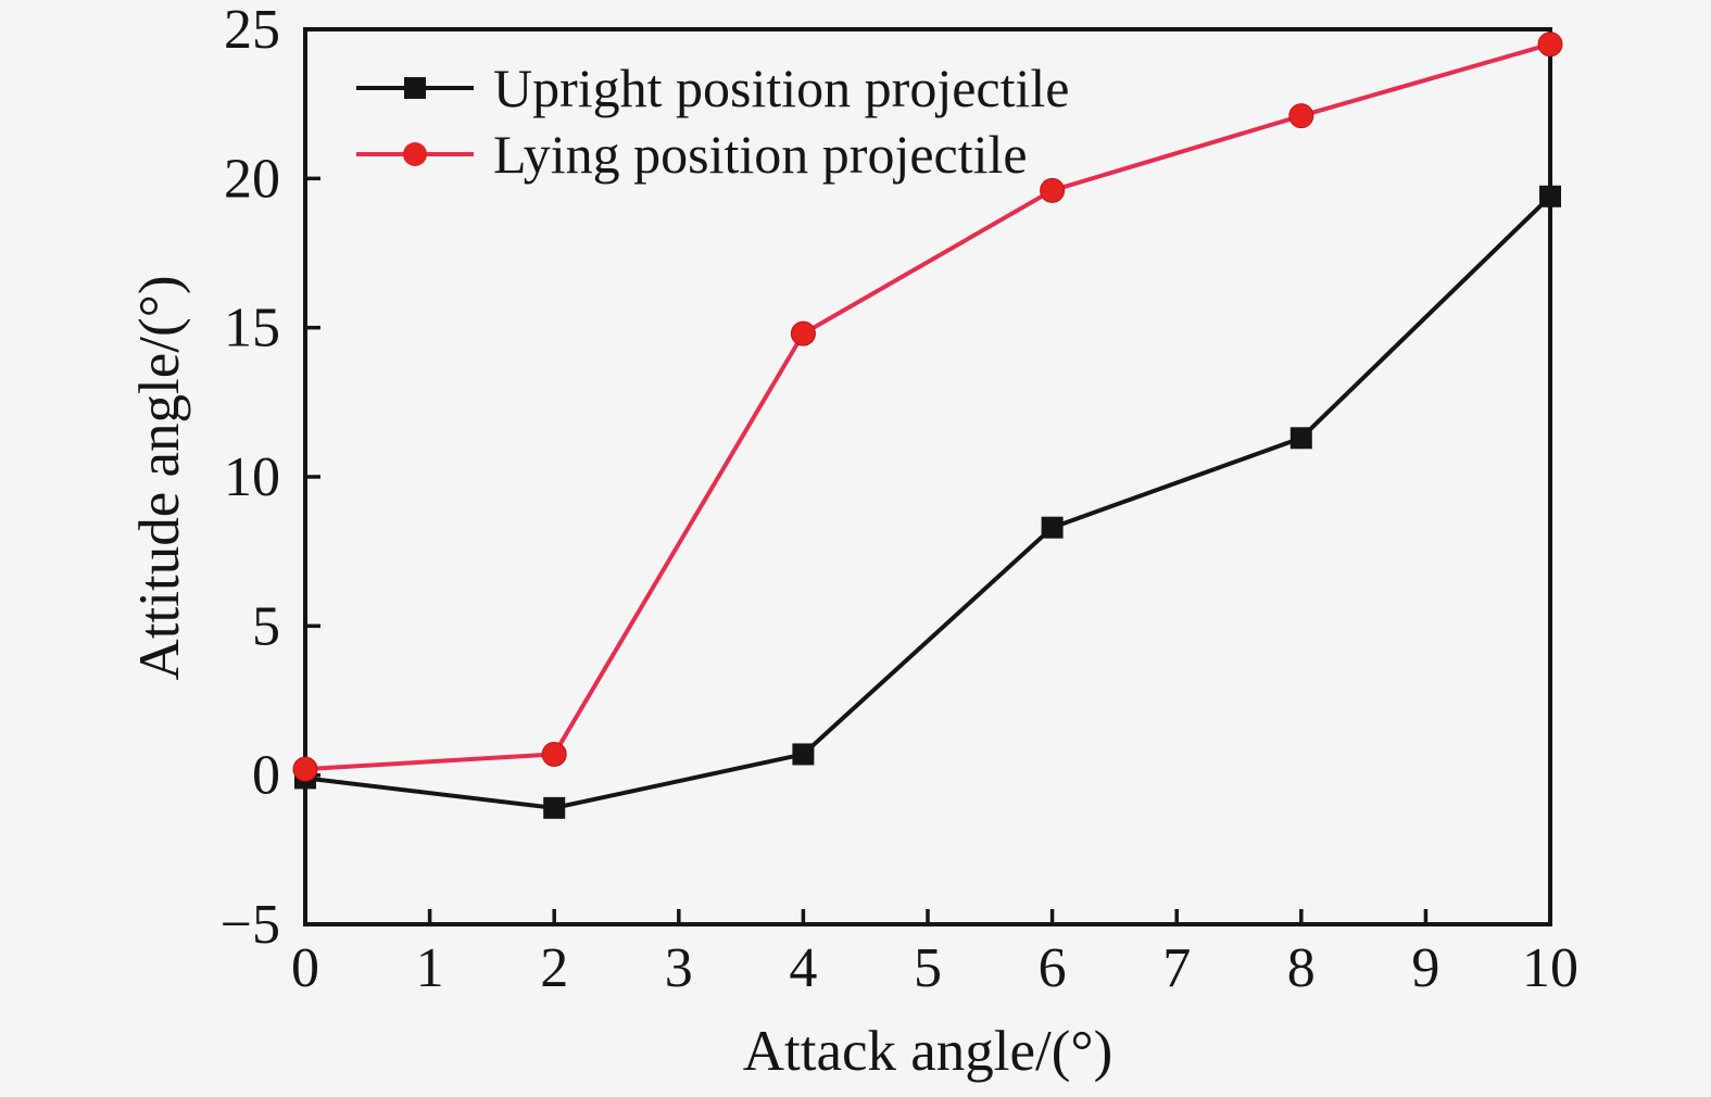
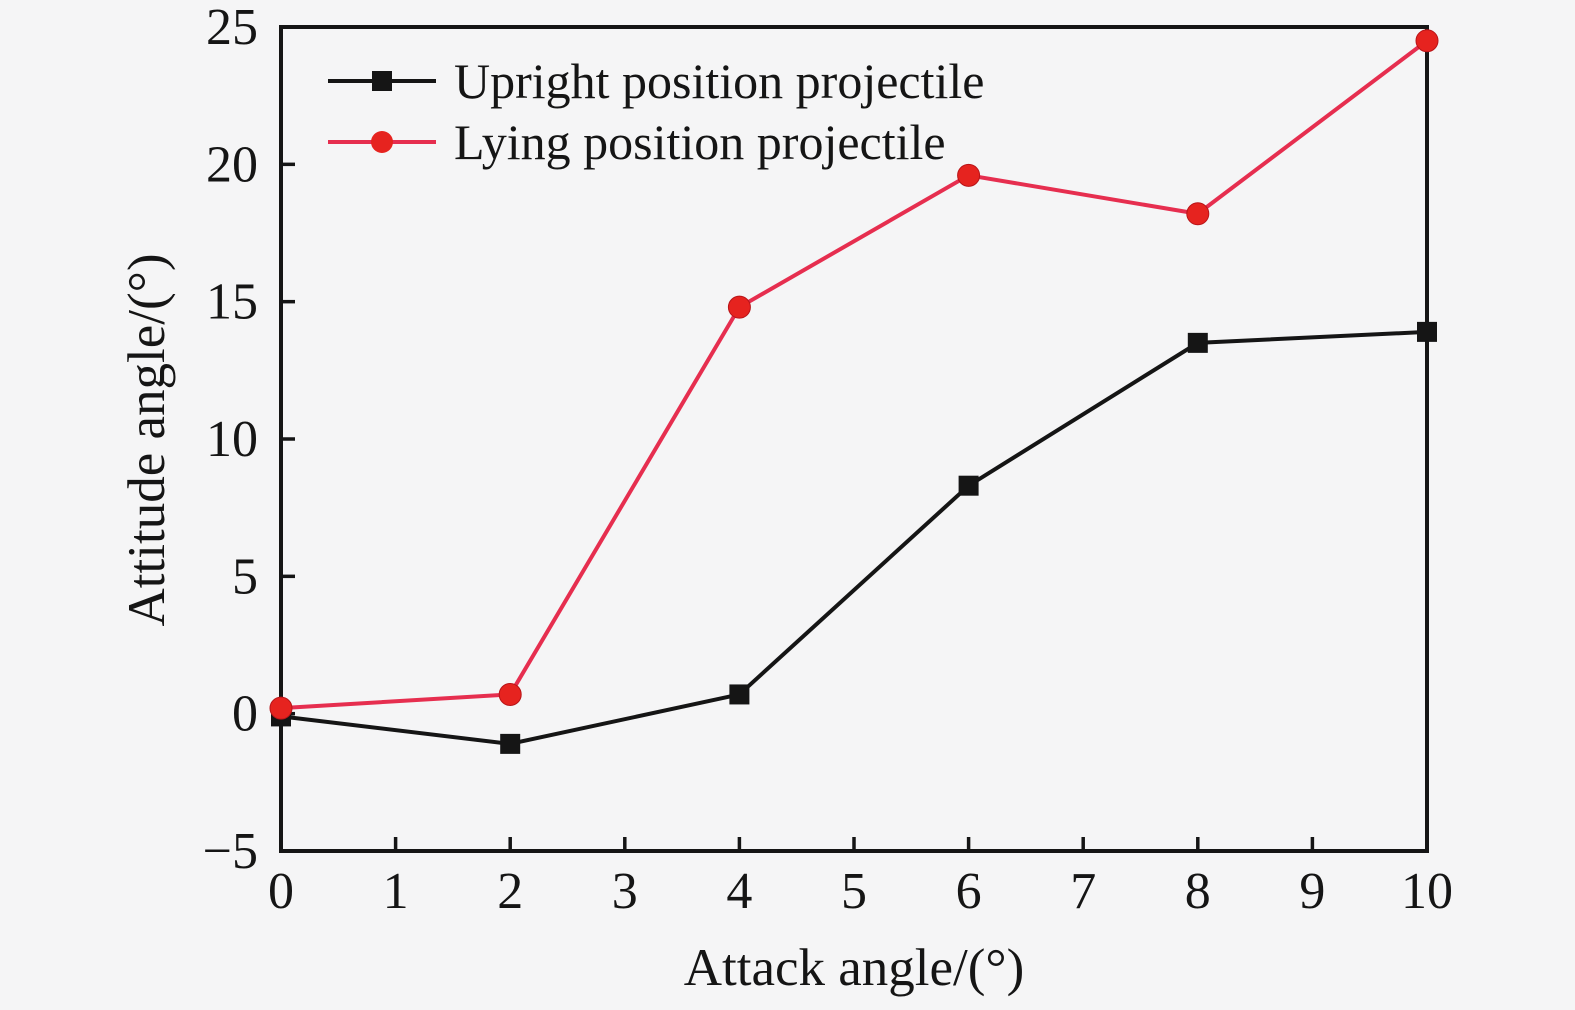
Upright position projectile/8: 11.3 -> 13.5
Lying position projectile/8: 22.1 -> 18.2
Upright position projectile/10: 19.4 -> 13.9
